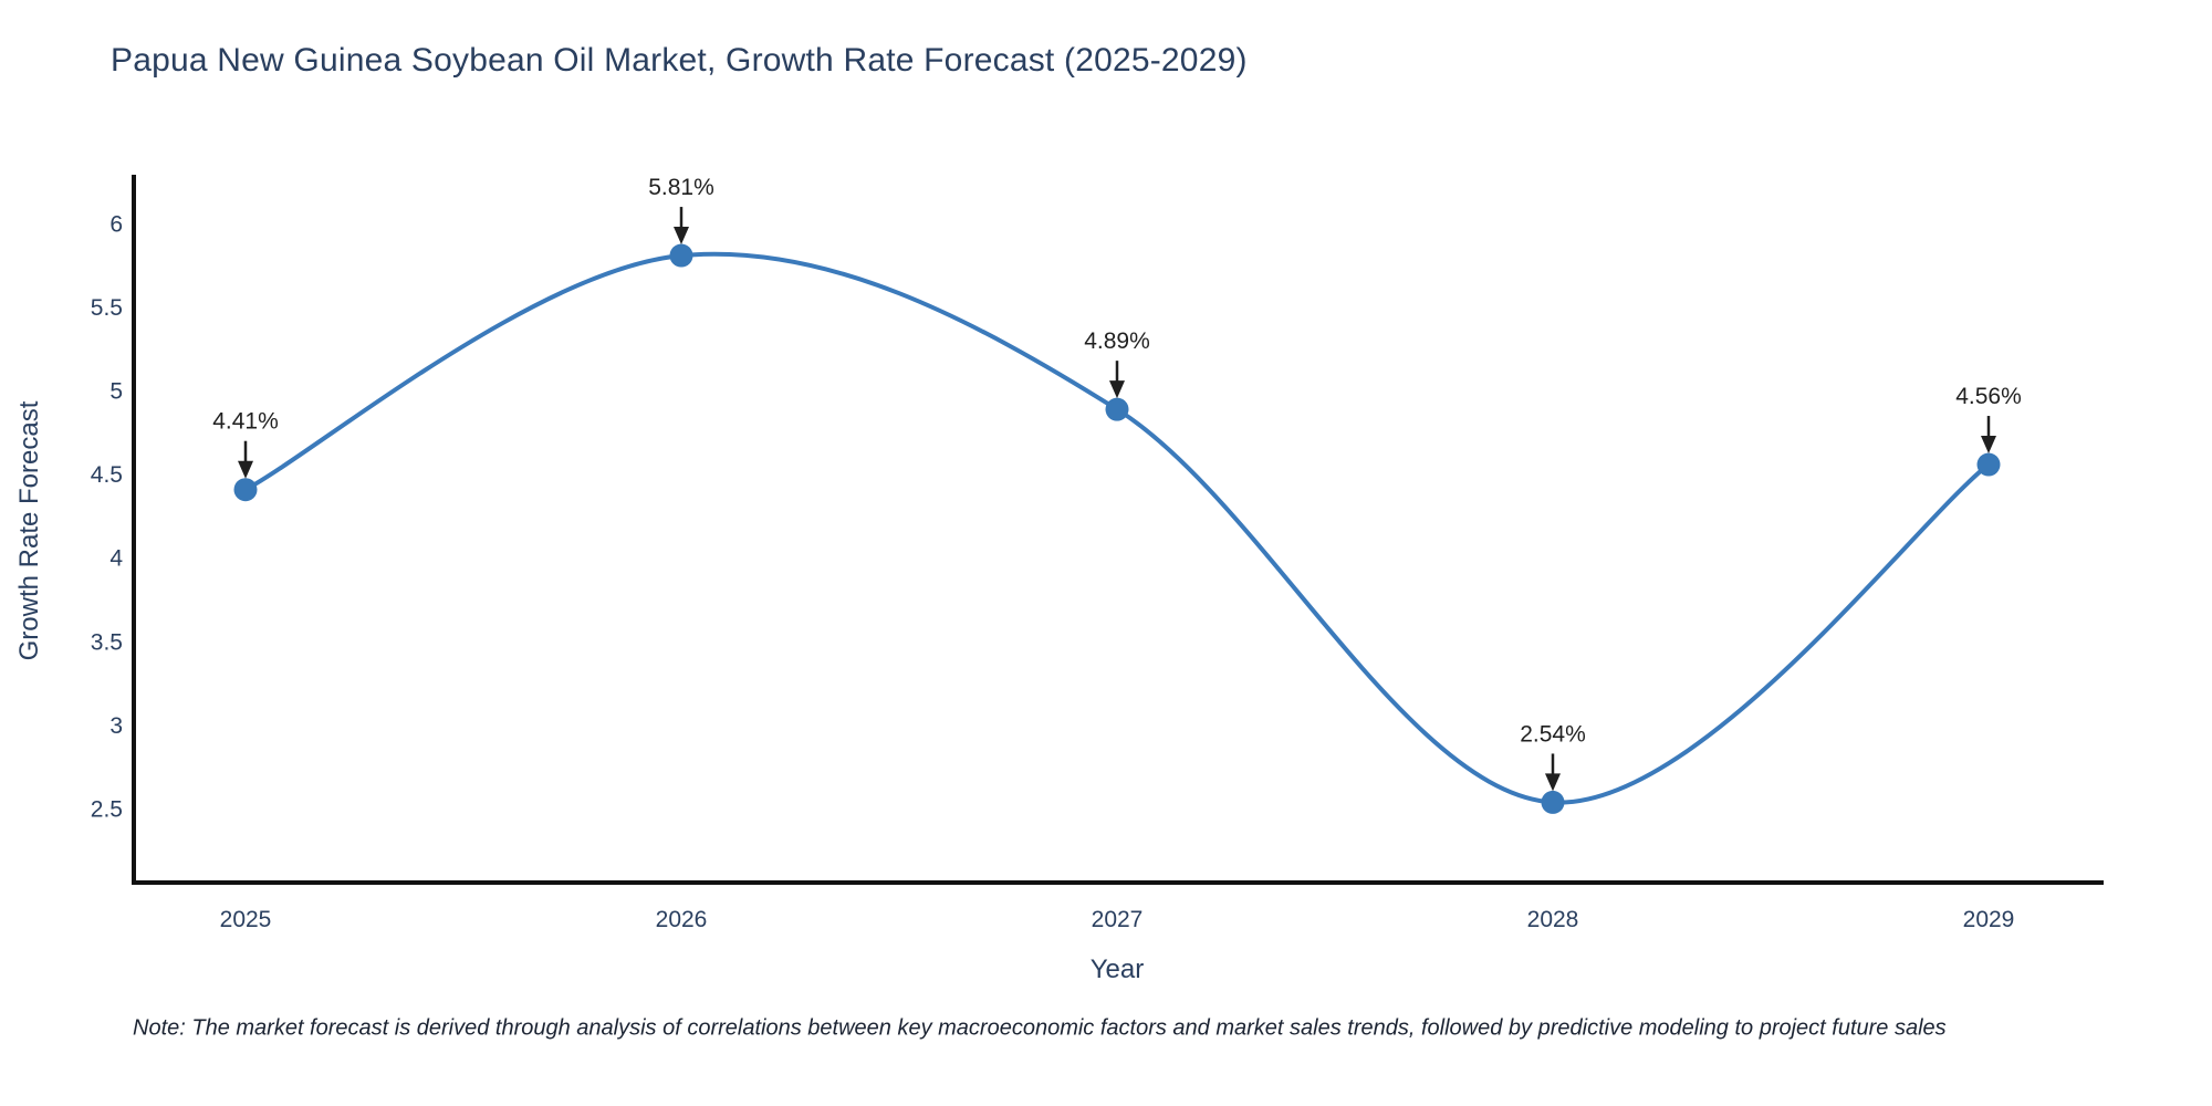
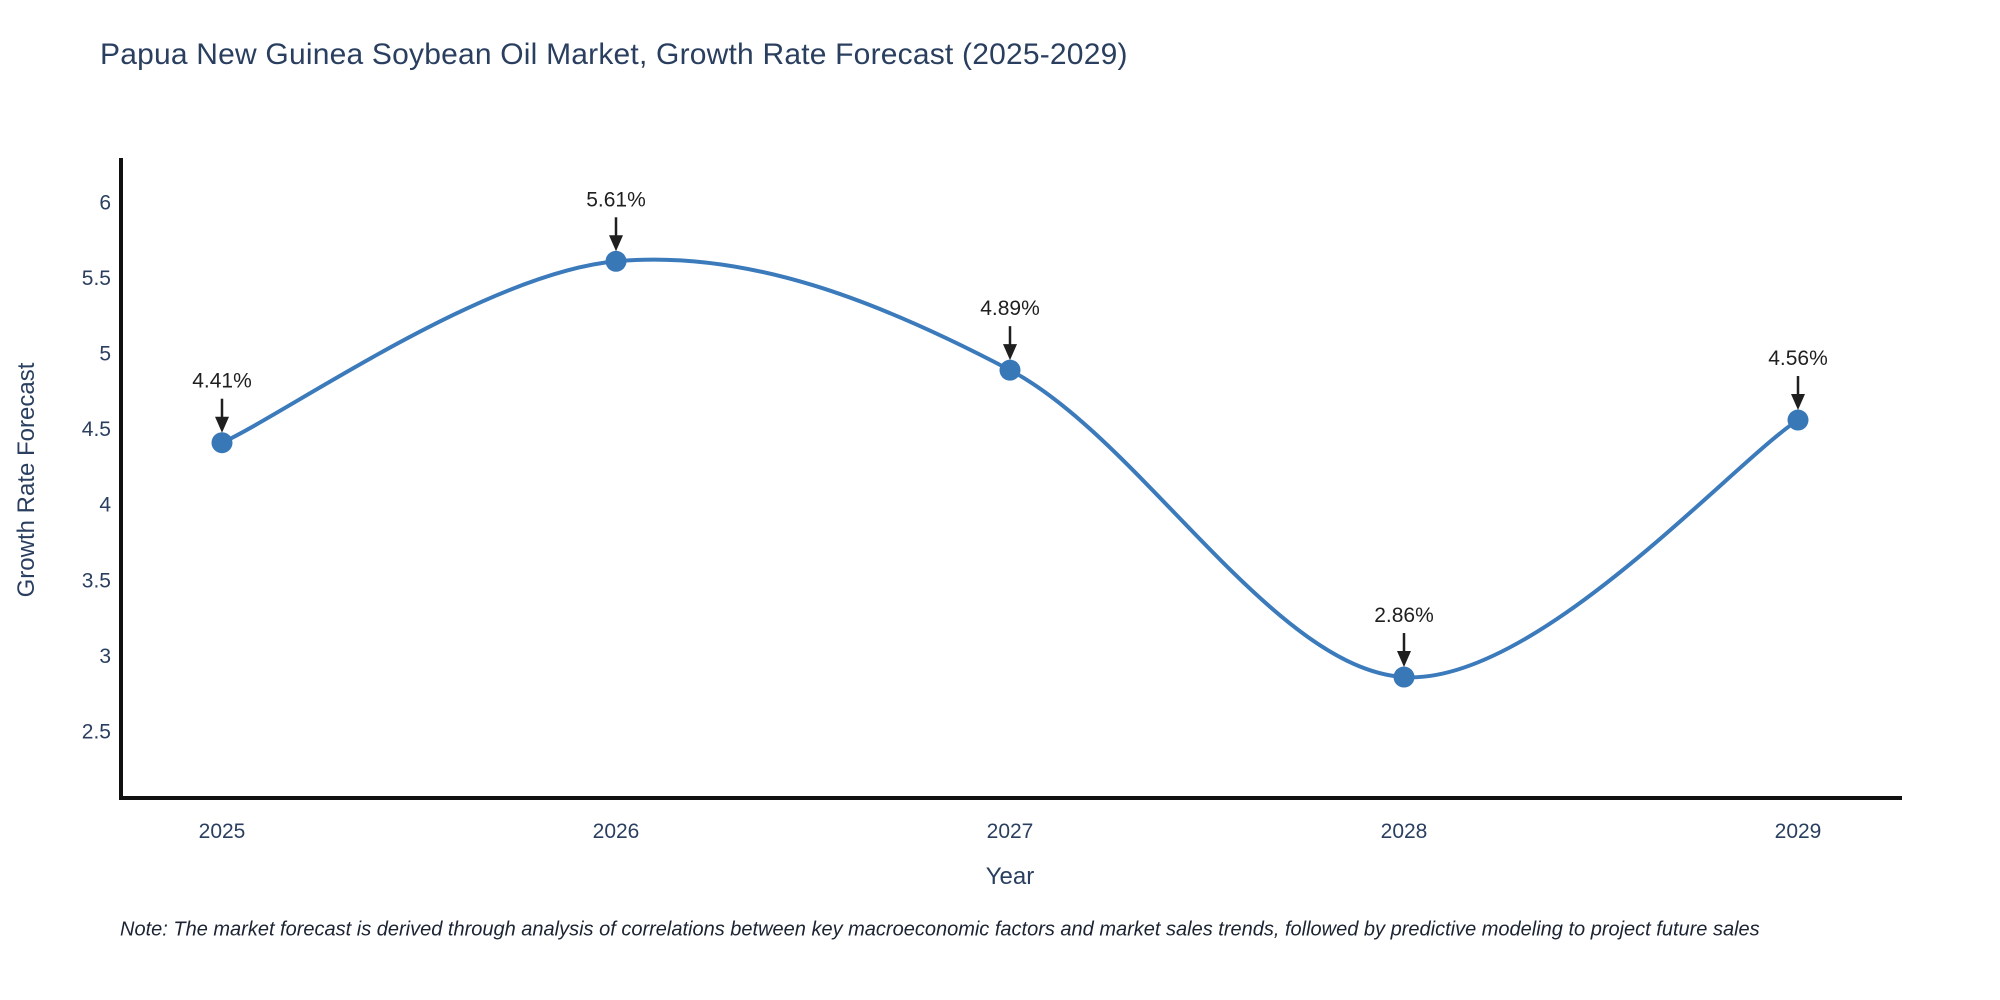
2026: 5.81% -> 5.61%
2028: 2.54% -> 2.86%
